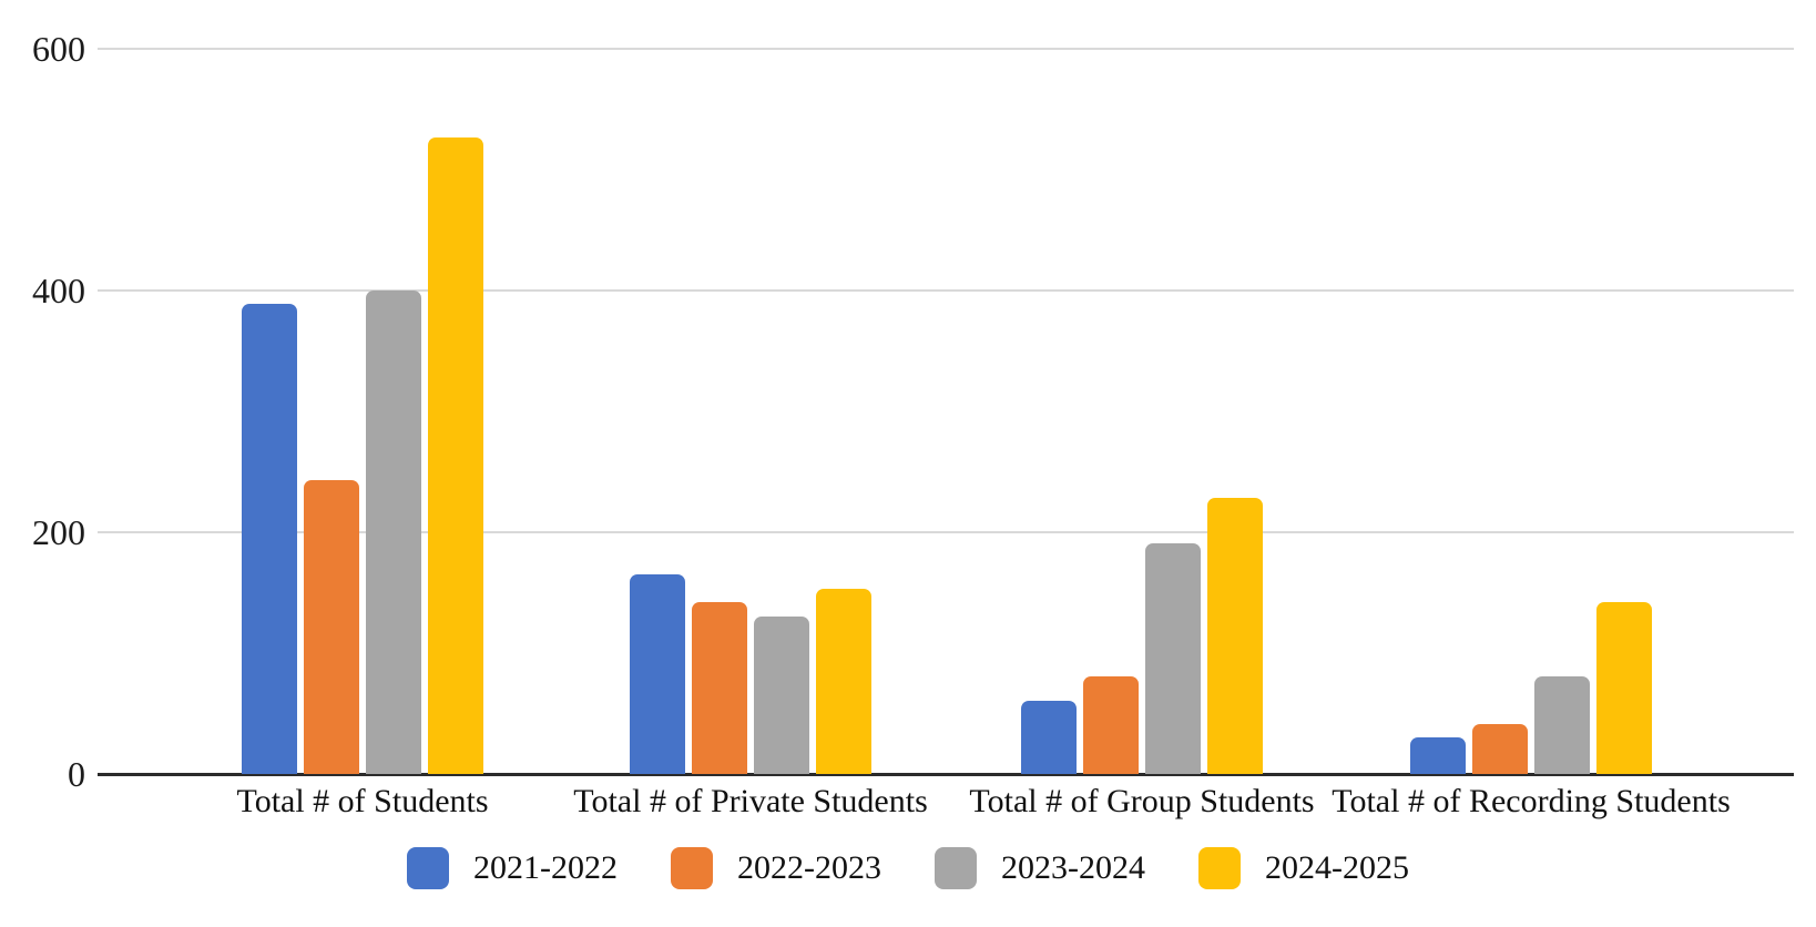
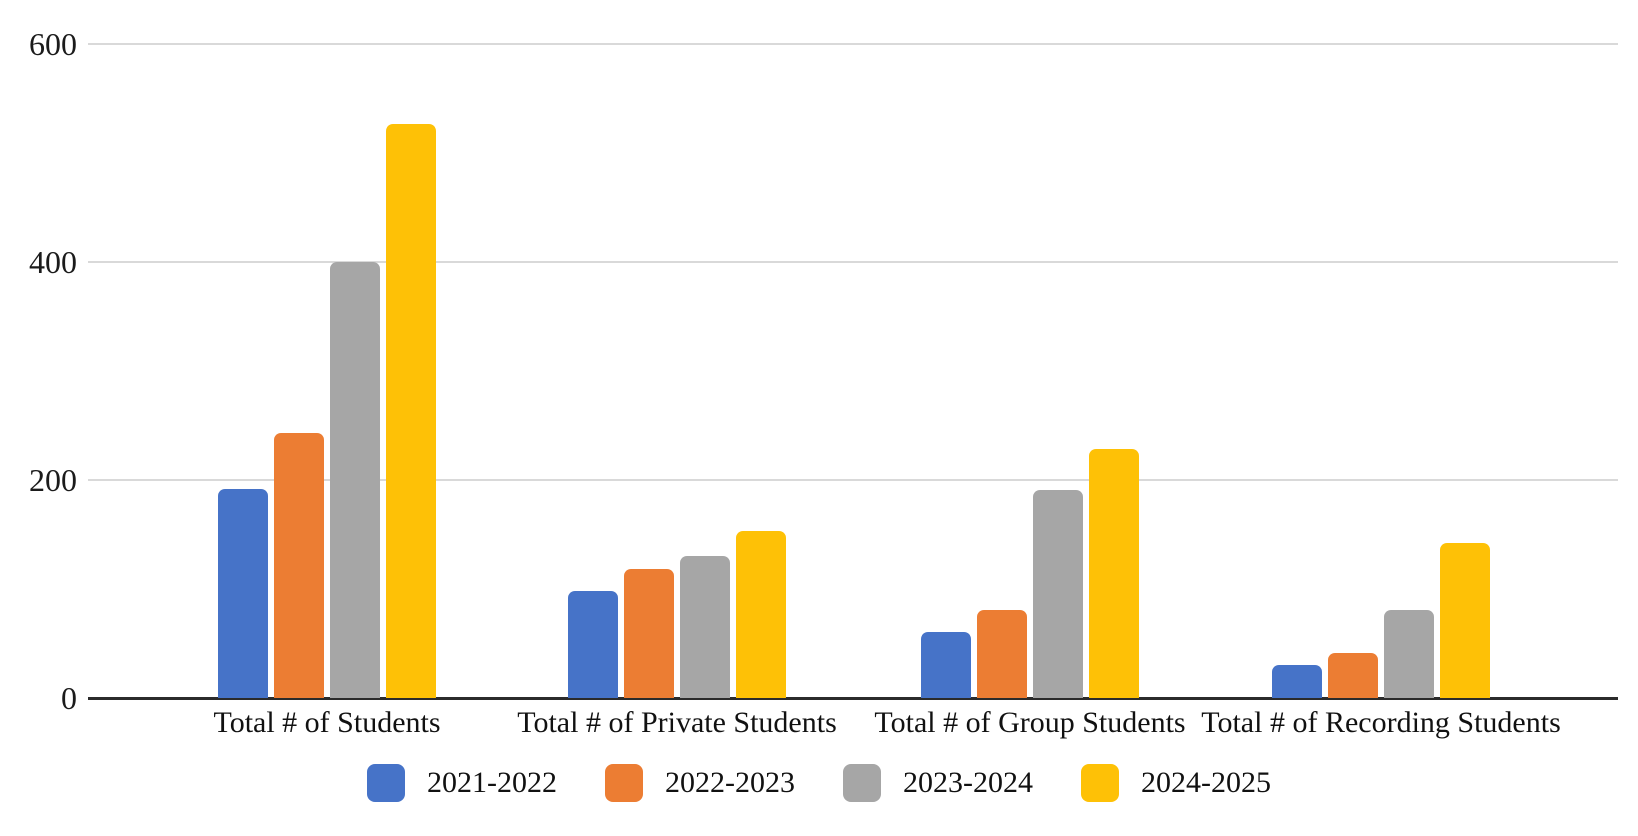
2021-2022/Total # of Students: 389 -> 192
2021-2022/Total # of Private Students: 165 -> 98
2022-2023/Total # of Private Students: 142 -> 118
